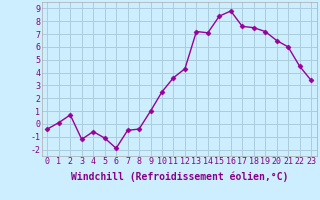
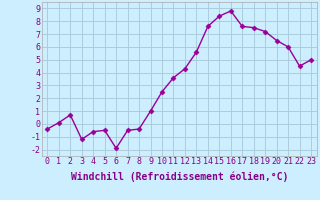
5: -1.1 -> -0.5
13: 7.2 -> 5.6
14: 7.1 -> 7.6
23: 3.4 -> 5.0
